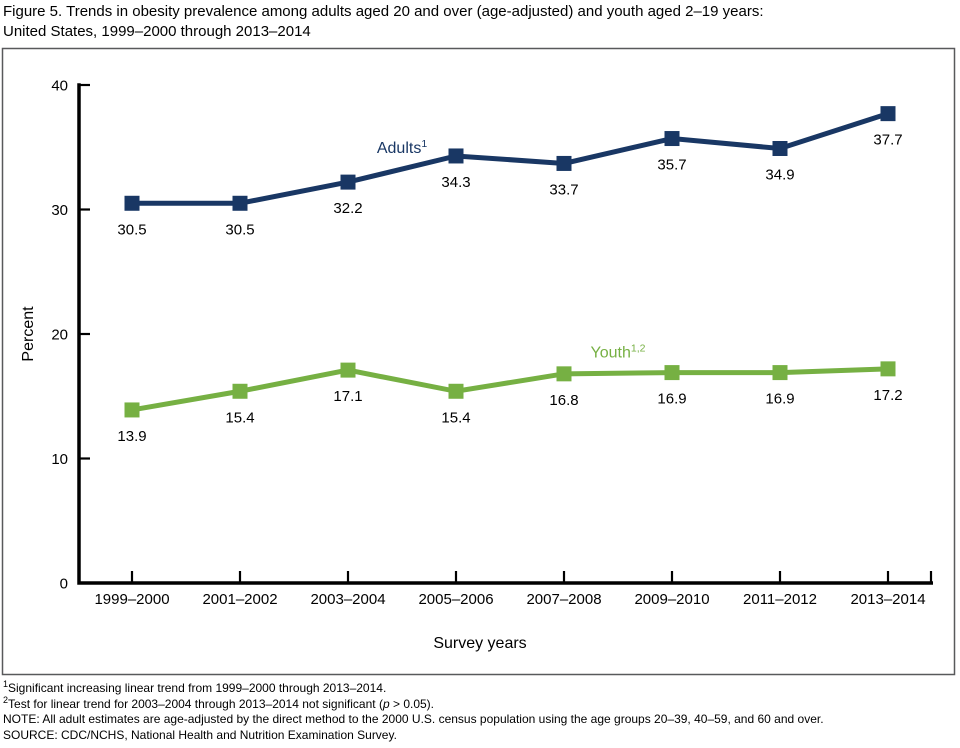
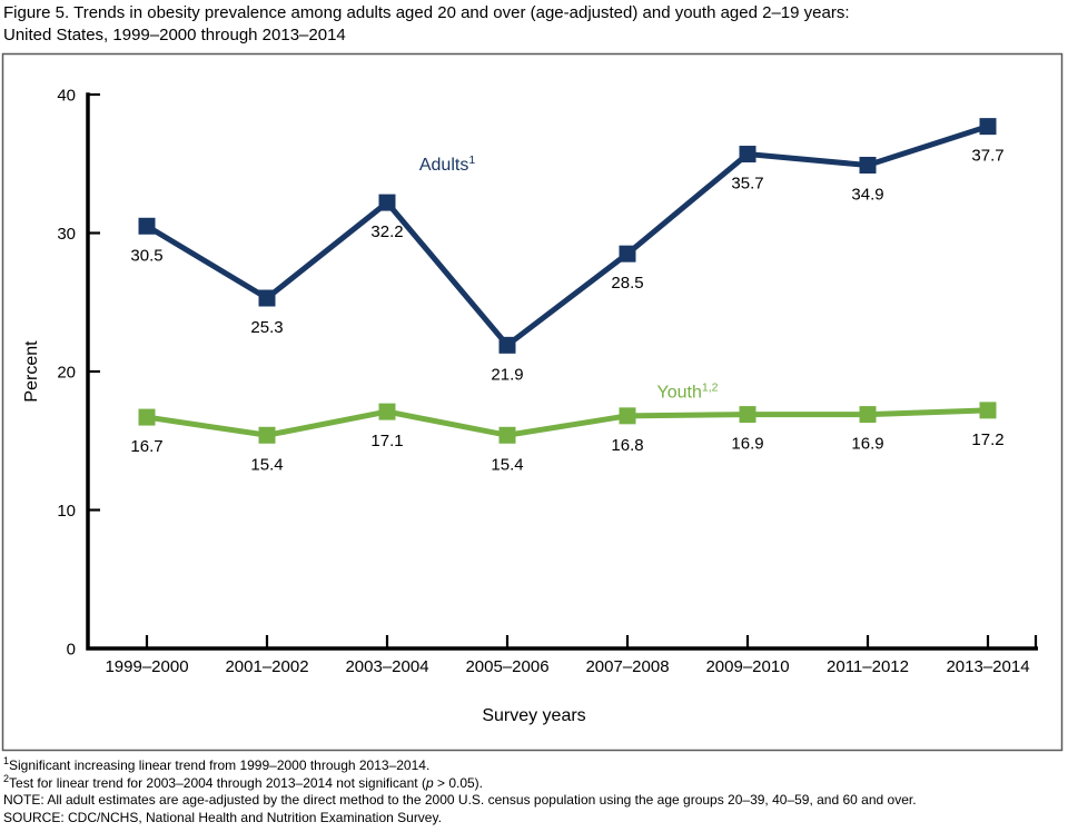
Youth/1999–2000: 13.9 -> 16.7
Adults/2001–2002: 30.5 -> 25.3
Adults/2005–2006: 34.3 -> 21.9
Adults/2007–2008: 33.7 -> 28.5
